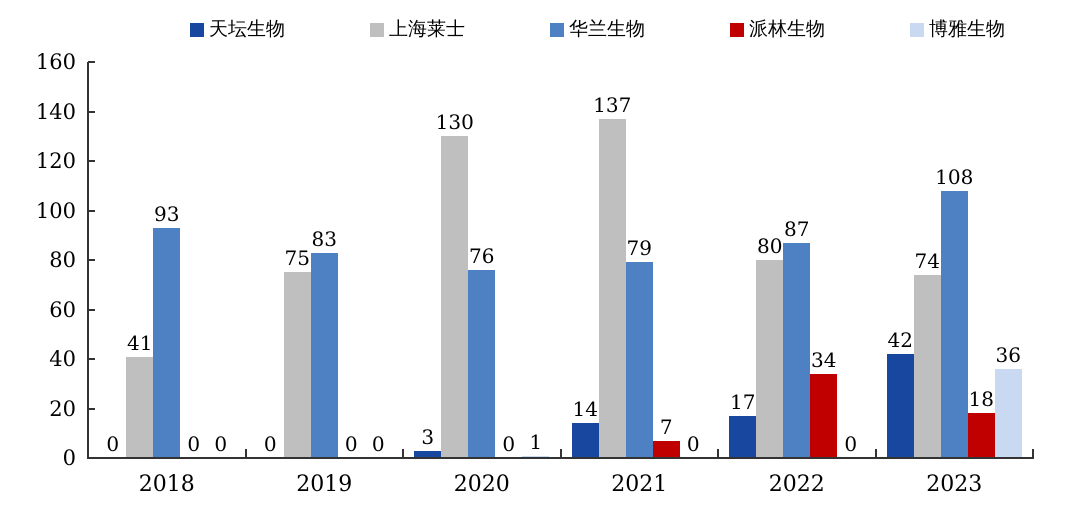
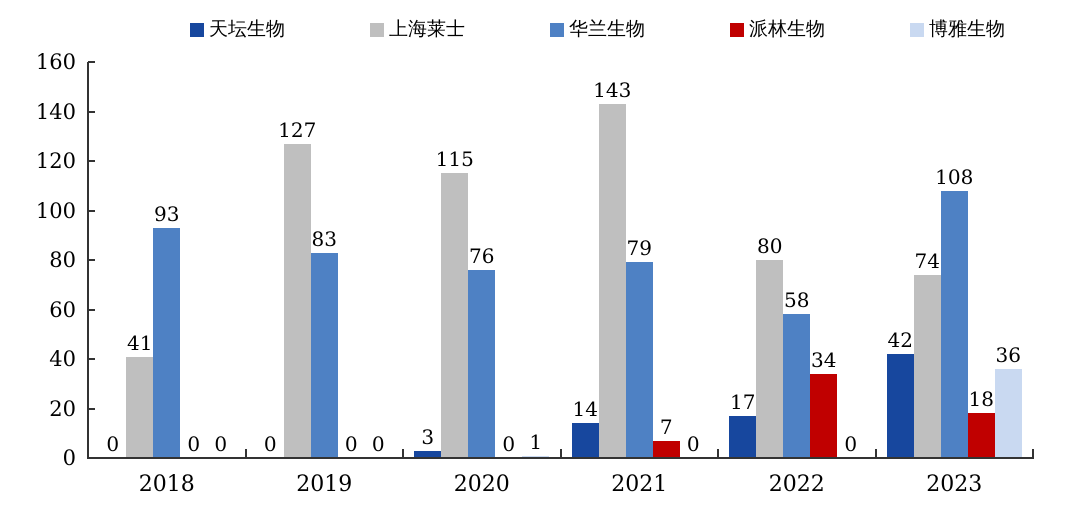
上海莱士/2019: 75 -> 127
上海莱士/2020: 130 -> 115
上海莱士/2021: 137 -> 143
华兰生物/2022: 87 -> 58
